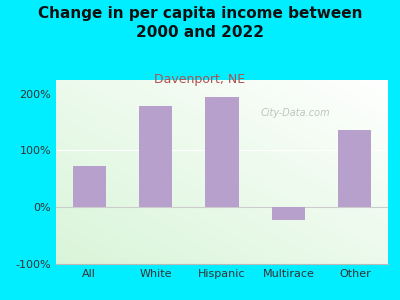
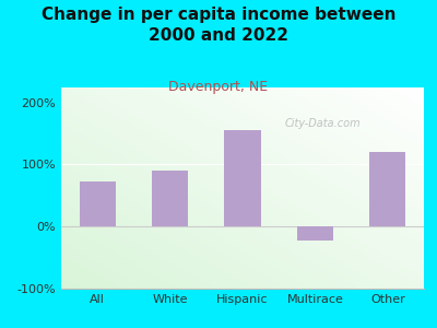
White: 178% -> 90%
Hispanic: 194% -> 155%
Other: 136% -> 120%
